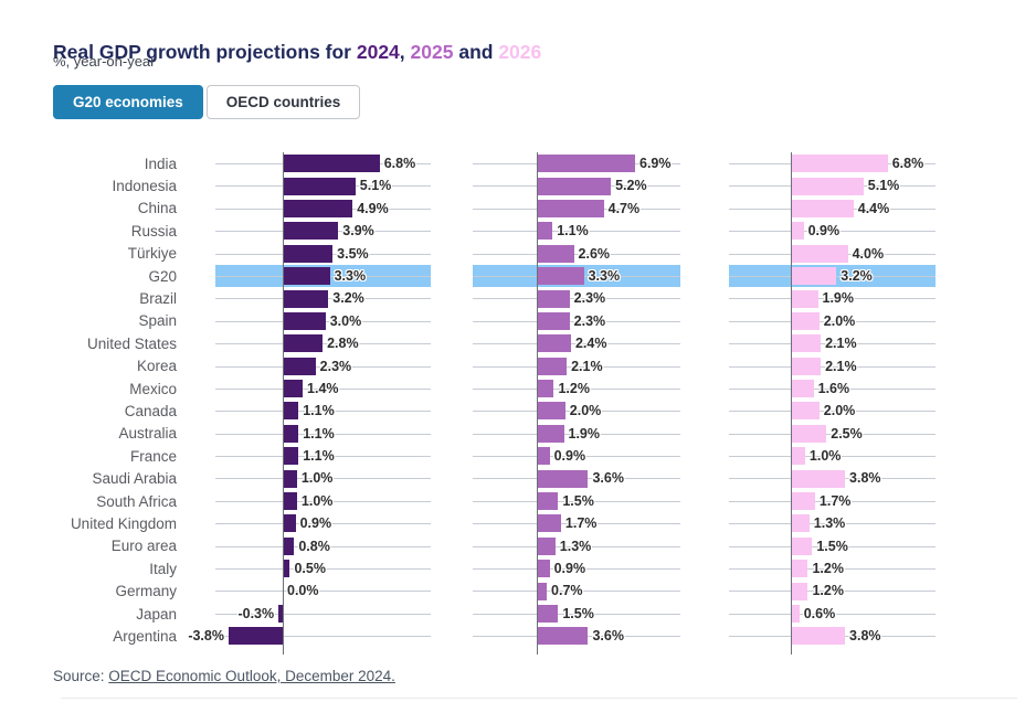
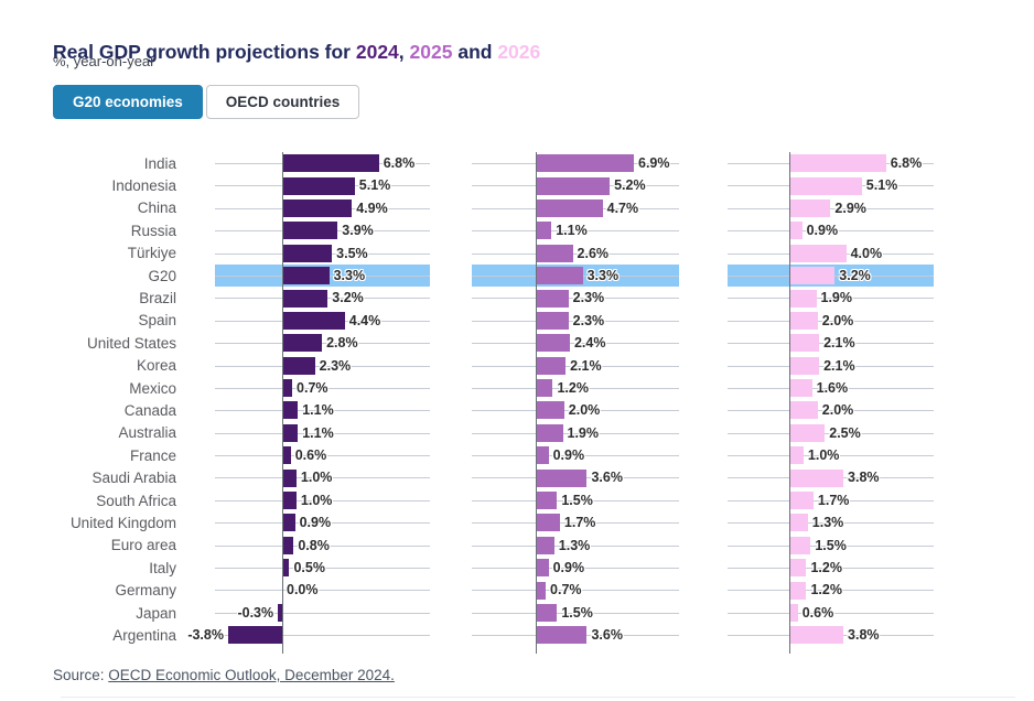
2026/China: 4.4% -> 2.9%
2024/Spain: 3.0% -> 4.4%
2024/Mexico: 1.4% -> 0.7%
2024/France: 1.1% -> 0.6%
